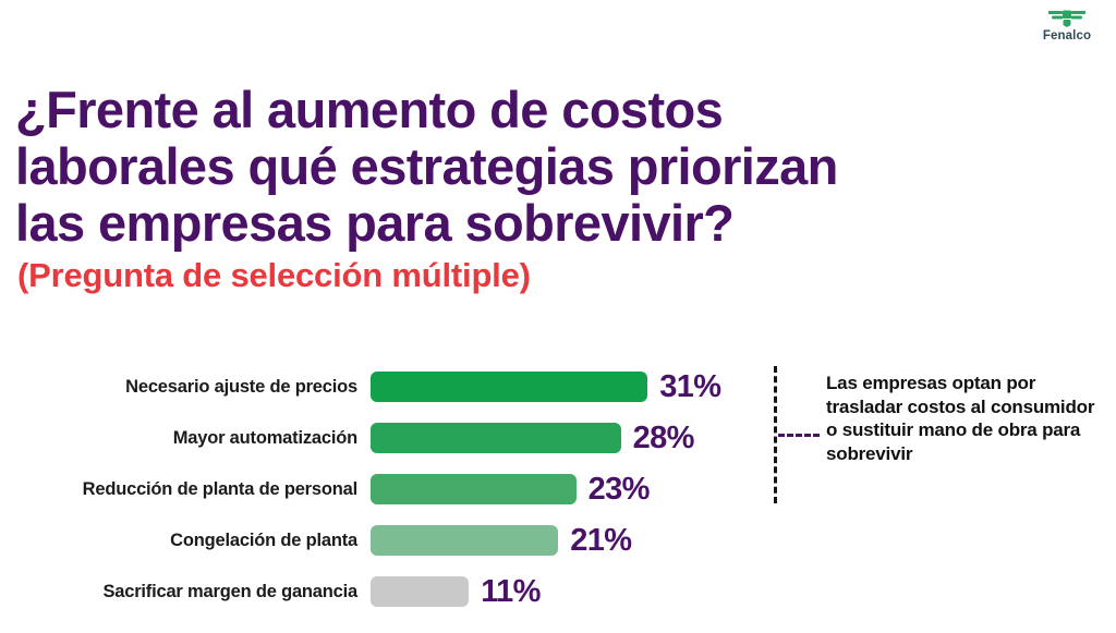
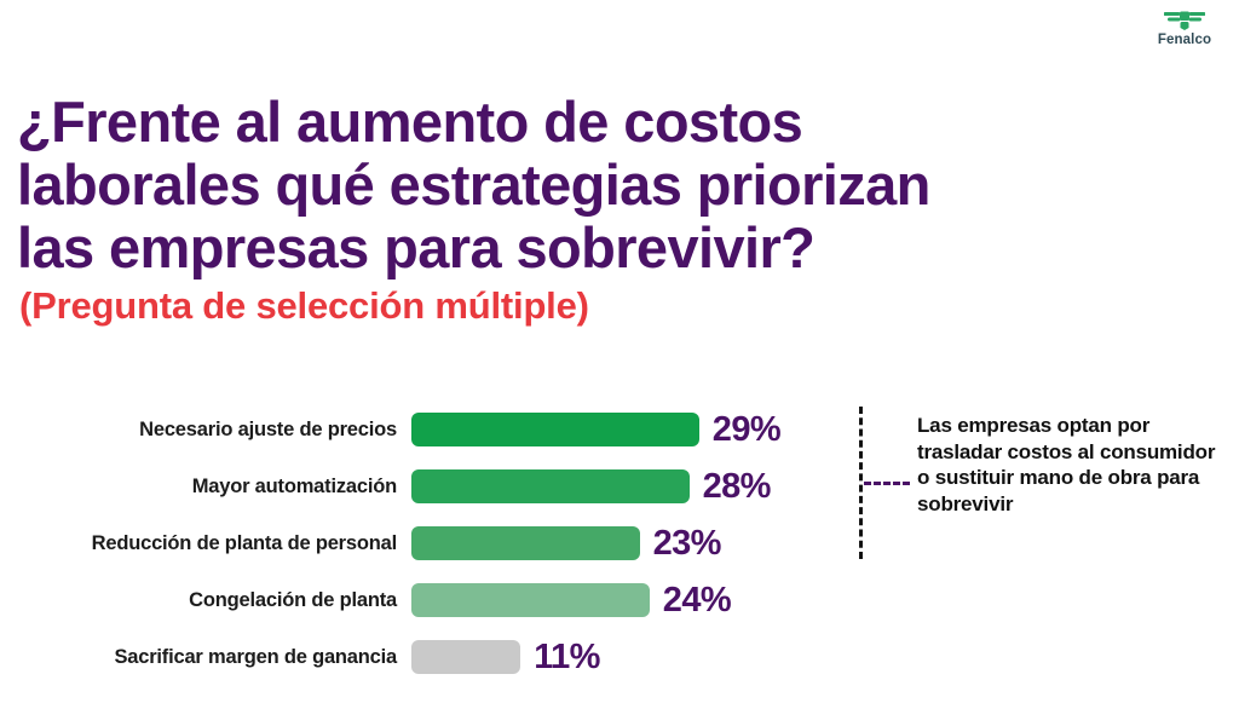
Necesario ajuste de precios: 31% -> 29%
Congelación de planta: 21% -> 24%
